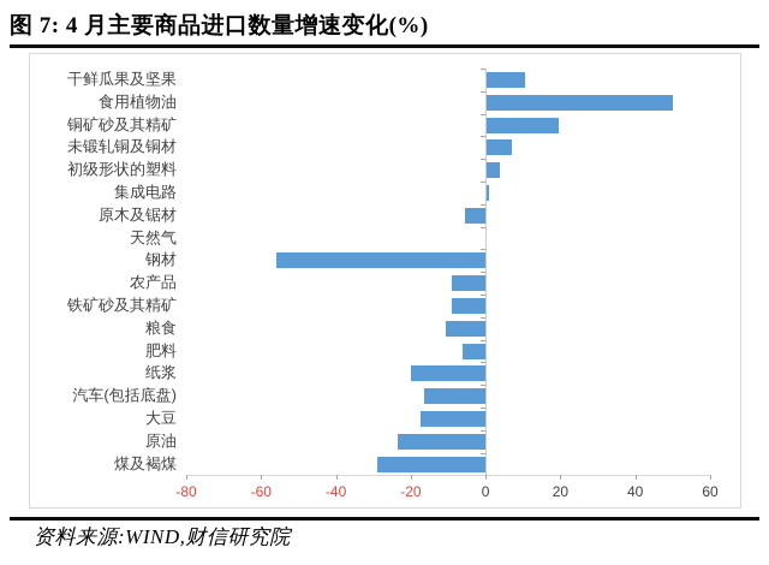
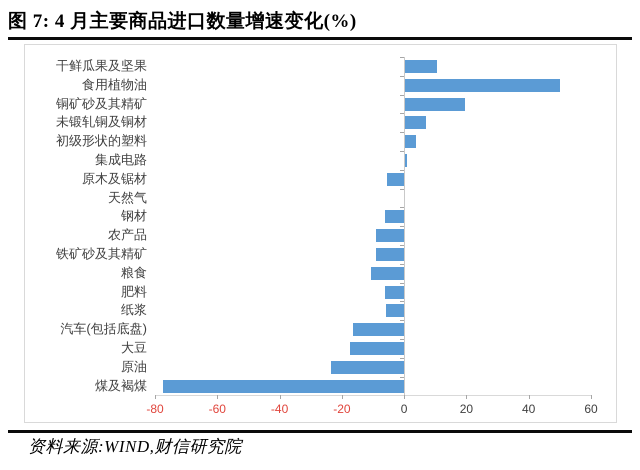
钢材: -56 -> -6
纸浆: -20 -> -6
煤及褐煤: -29 -> -78
